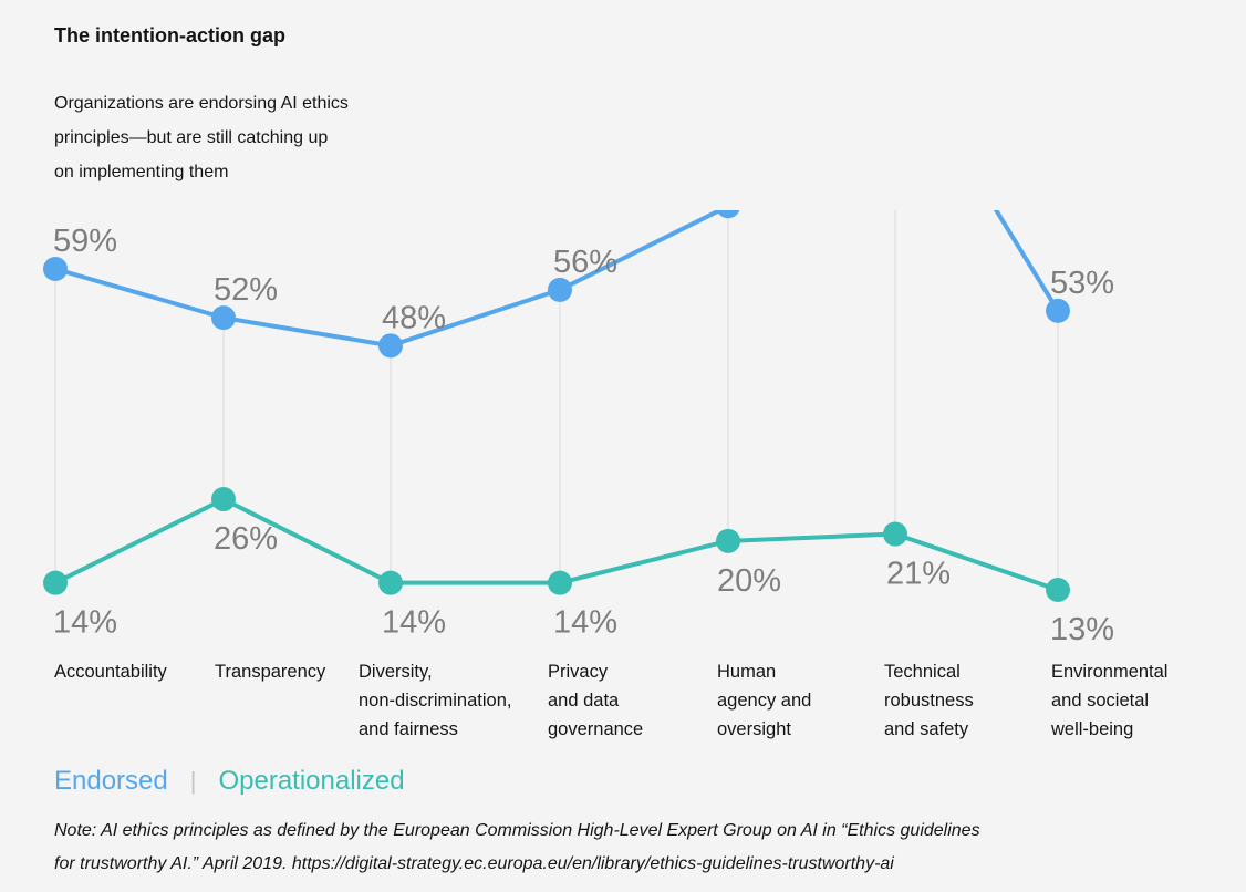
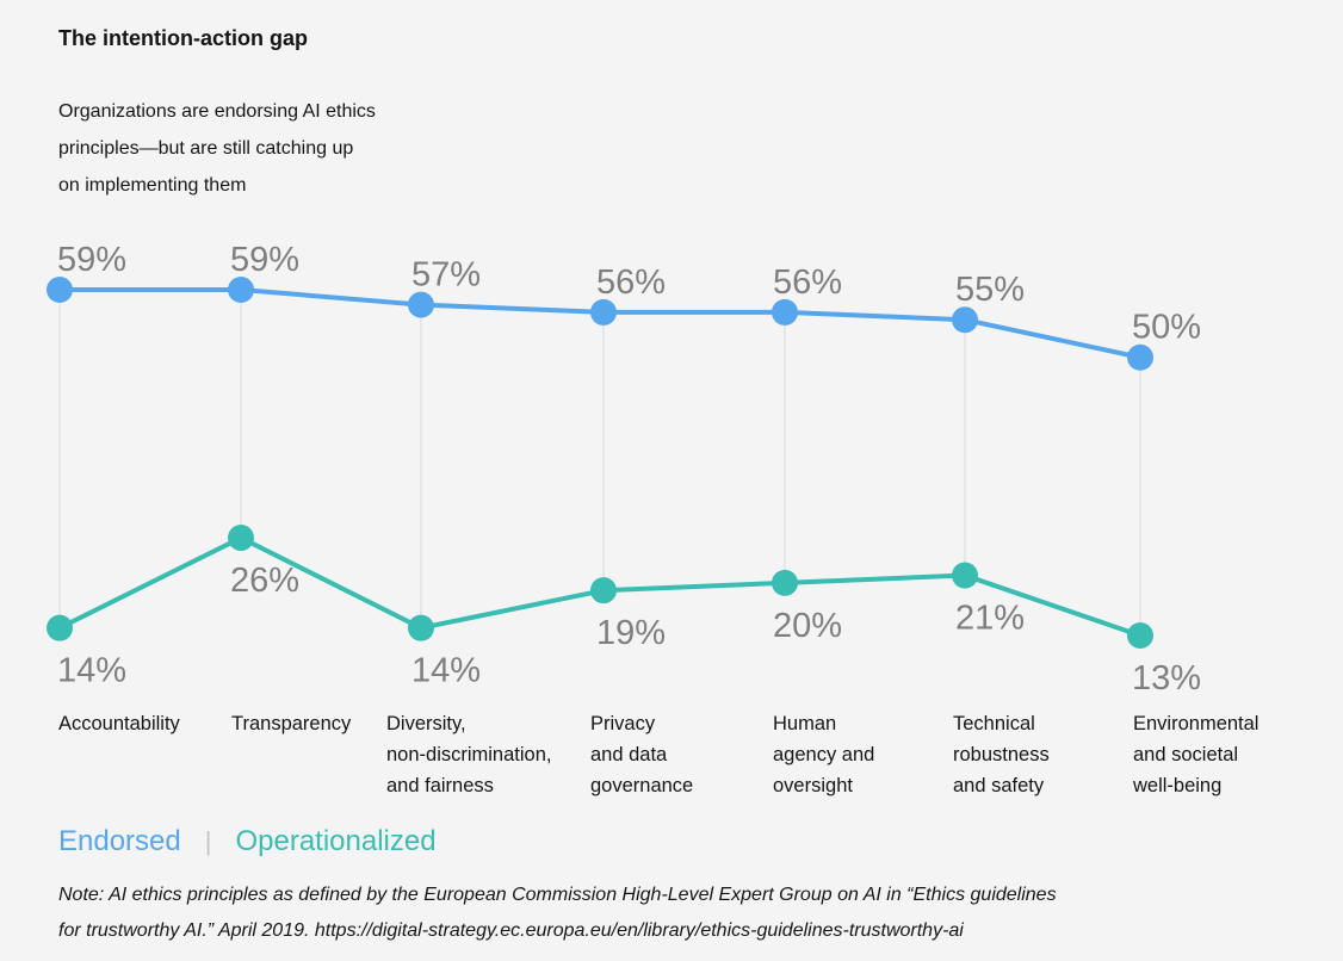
Endorsed/Transparency: 52% -> 59%
Endorsed/Diversity, non-discrimination, and fairness: 48% -> 57%
Operationalized/Privacy and data governance: 14% -> 19%
Endorsed/Human agency and oversight: 68% -> 56%
Endorsed/Technical robustness and safety: 91% -> 55%
Endorsed/Environmental and societal well-being: 53% -> 50%
